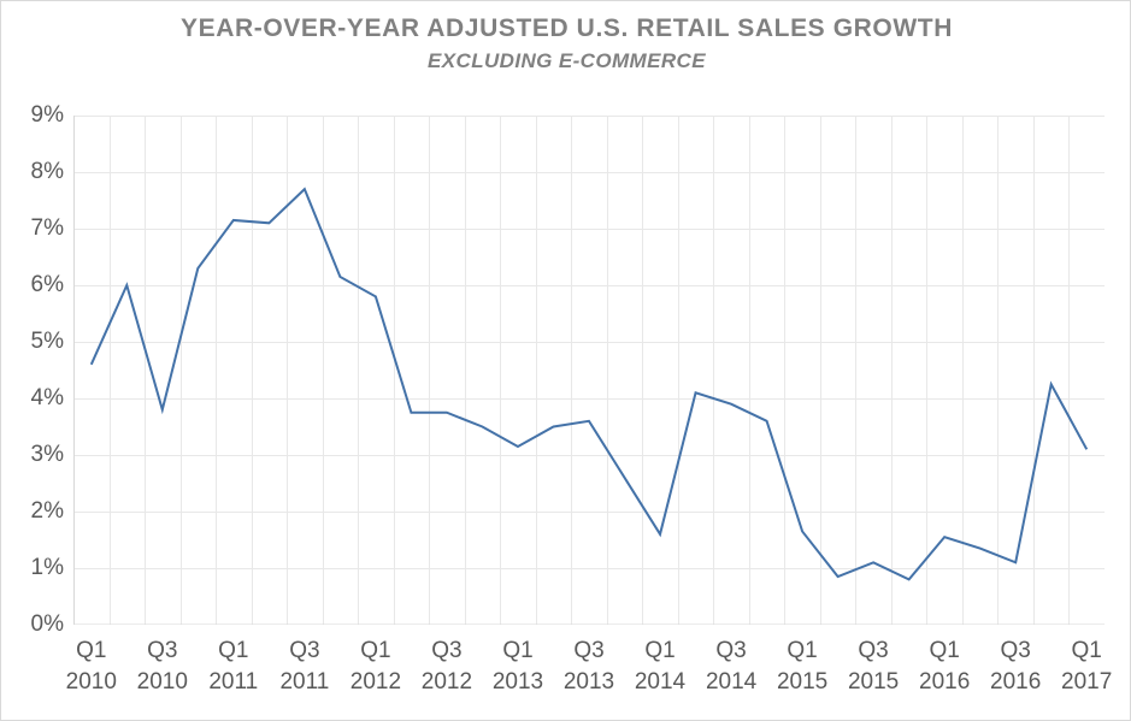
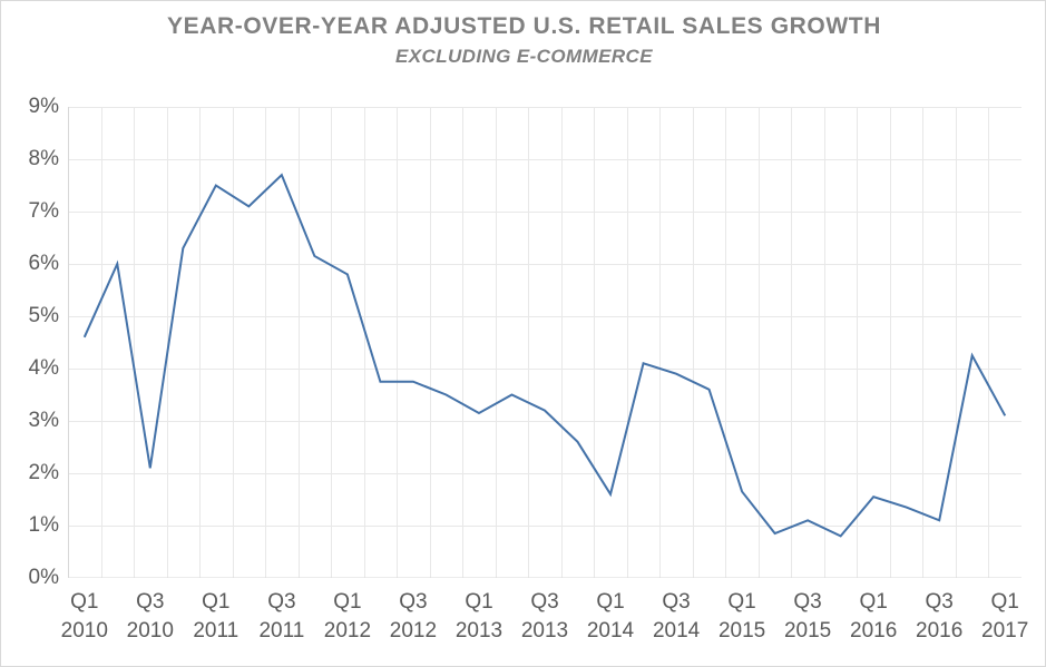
Q3 2010: 3.8% -> 2.1%
Q1 2011: 7.2% -> 7.5%
Q3 2013: 3.6% -> 3.2%
